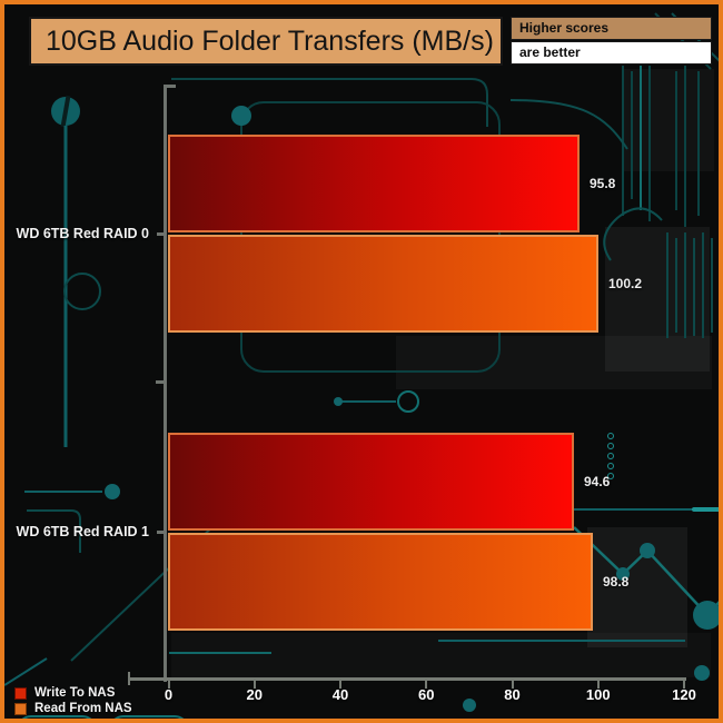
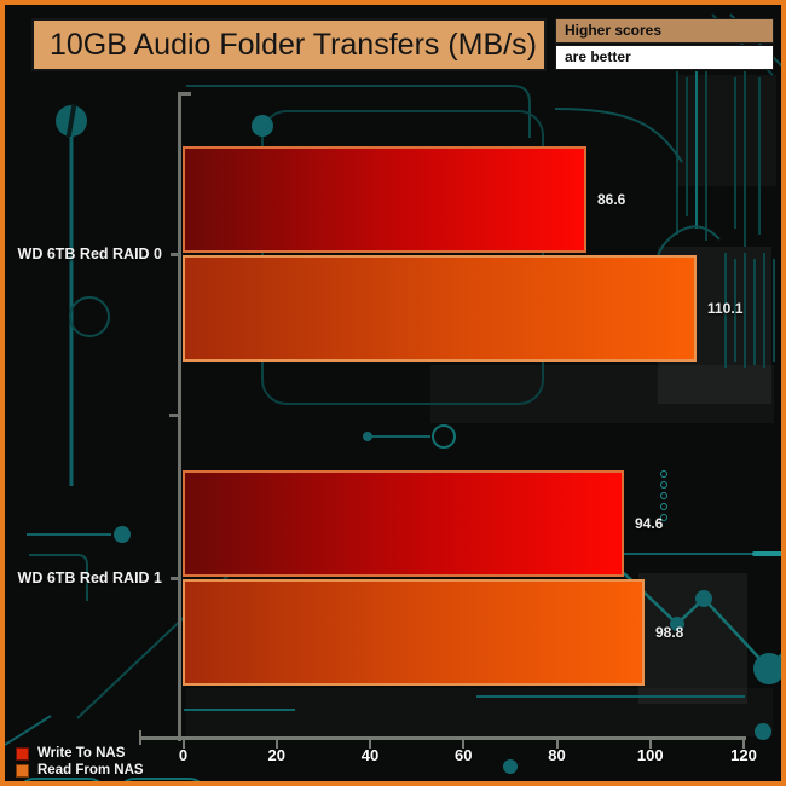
Write To NAS/WD 6TB Red RAID 0: 95.8 -> 86.6
Read From NAS/WD 6TB Red RAID 0: 100.2 -> 110.1
